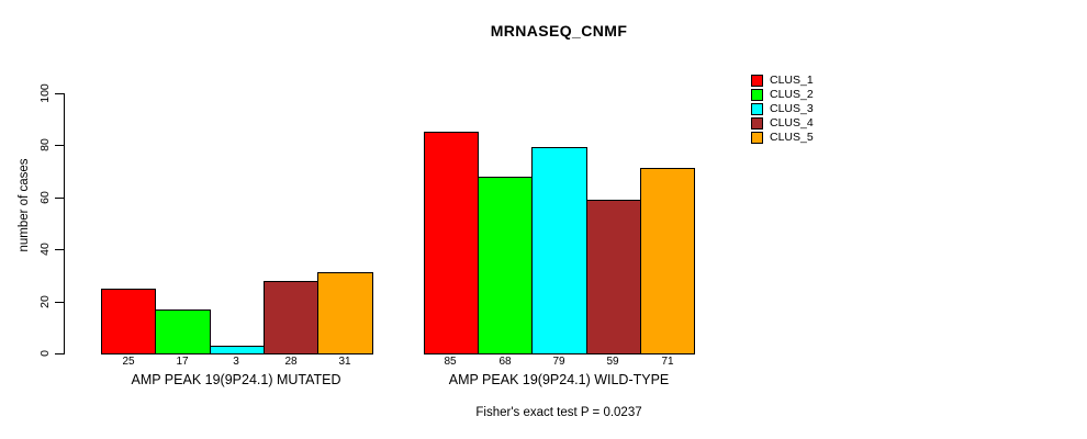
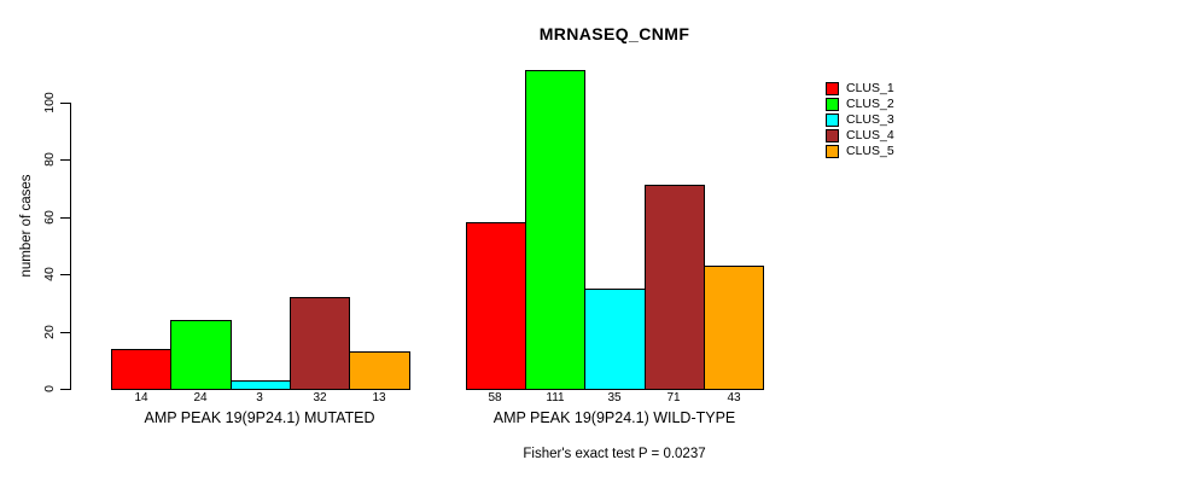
CLUS_1/AMP PEAK 19(9P24.1) MUTATED: 25 -> 14
CLUS_2/AMP PEAK 19(9P24.1) MUTATED: 17 -> 24
CLUS_4/AMP PEAK 19(9P24.1) MUTATED: 28 -> 32
CLUS_5/AMP PEAK 19(9P24.1) MUTATED: 31 -> 13
CLUS_1/AMP PEAK 19(9P24.1) WILD-TYPE: 85 -> 58
CLUS_2/AMP PEAK 19(9P24.1) WILD-TYPE: 68 -> 111
CLUS_3/AMP PEAK 19(9P24.1) WILD-TYPE: 79 -> 35
CLUS_4/AMP PEAK 19(9P24.1) WILD-TYPE: 59 -> 71
CLUS_5/AMP PEAK 19(9P24.1) WILD-TYPE: 71 -> 43
